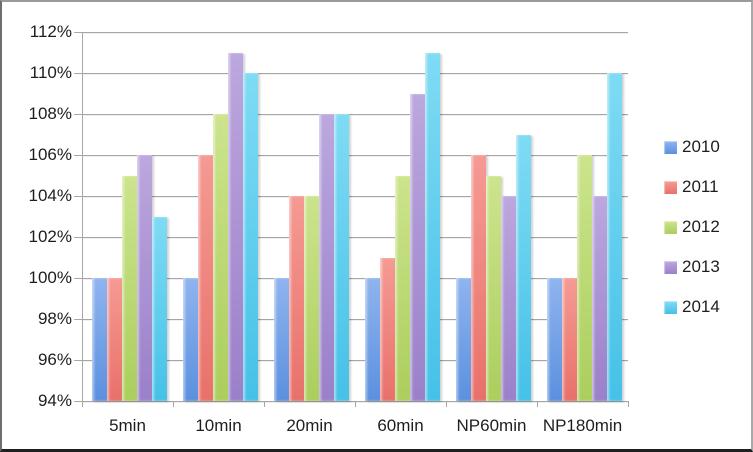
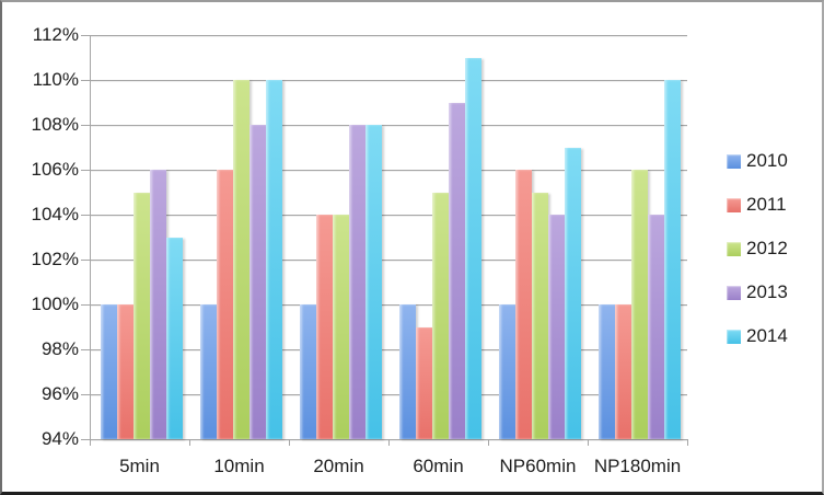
2012/10min: 108% -> 110%
2013/10min: 111% -> 108%
2011/60min: 101% -> 99%
